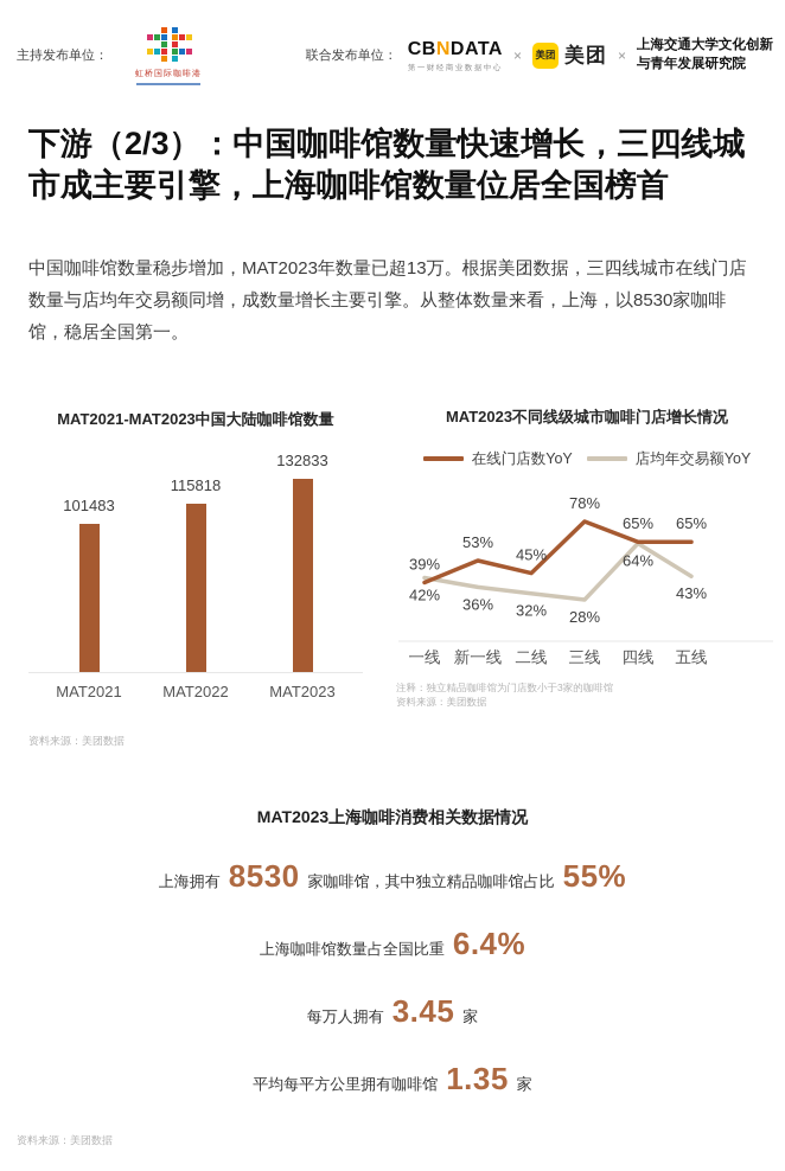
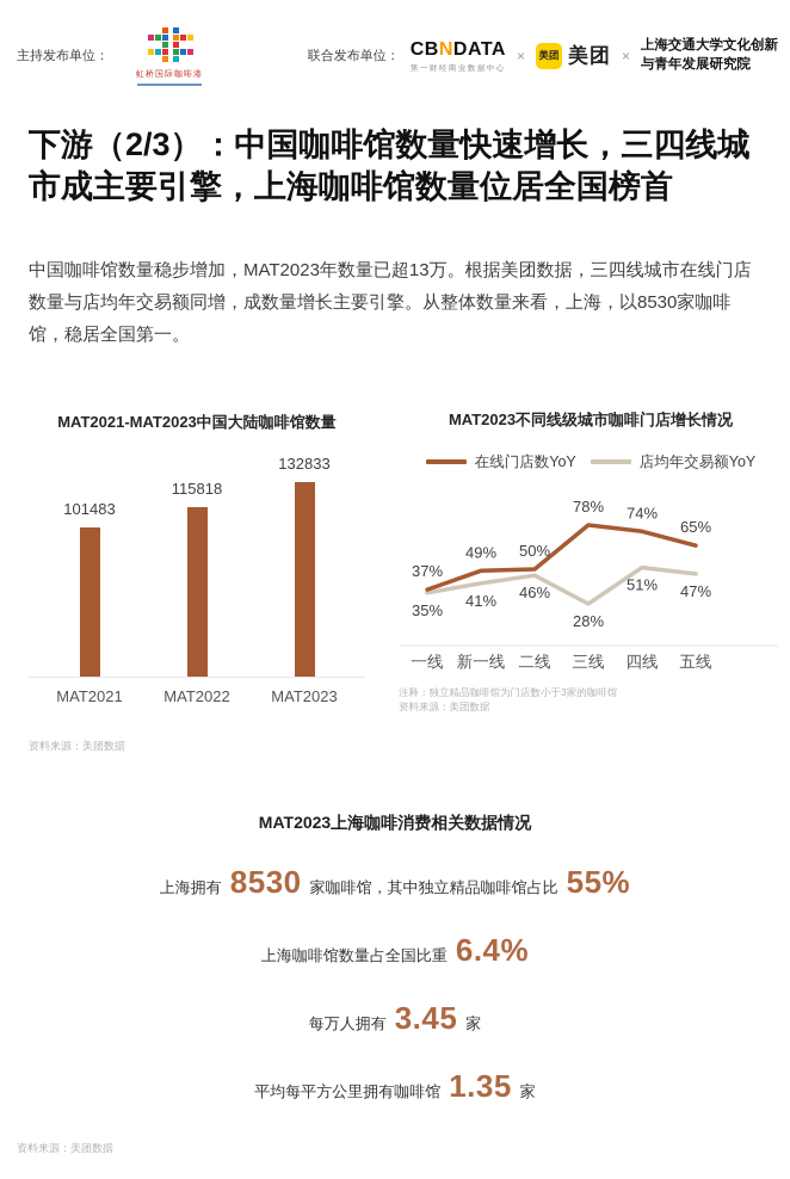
MAT2023不同线级城市咖啡门店增长情况/在线门店数YoY/一线: 39% -> 37%
MAT2023不同线级城市咖啡门店增长情况/店均年交易额YoY/一线: 42% -> 35%
MAT2023不同线级城市咖啡门店增长情况/在线门店数YoY/新一线: 53% -> 49%
MAT2023不同线级城市咖啡门店增长情况/店均年交易额YoY/新一线: 36% -> 41%
MAT2023不同线级城市咖啡门店增长情况/在线门店数YoY/二线: 45% -> 50%
MAT2023不同线级城市咖啡门店增长情况/店均年交易额YoY/二线: 32% -> 46%
MAT2023不同线级城市咖啡门店增长情况/在线门店数YoY/四线: 65% -> 74%
MAT2023不同线级城市咖啡门店增长情况/店均年交易额YoY/四线: 64% -> 51%
MAT2023不同线级城市咖啡门店增长情况/店均年交易额YoY/五线: 43% -> 47%
